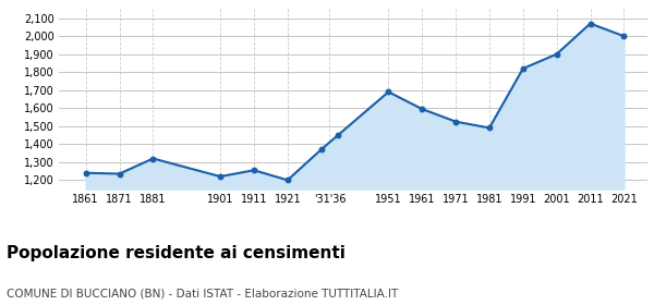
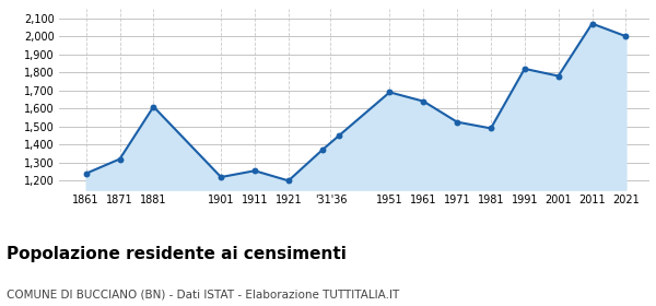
1871: 1,240 -> 1,320
1881: 1,320 -> 1,610
1961: 1,600 -> 1,640
2001: 1,900 -> 1,780
